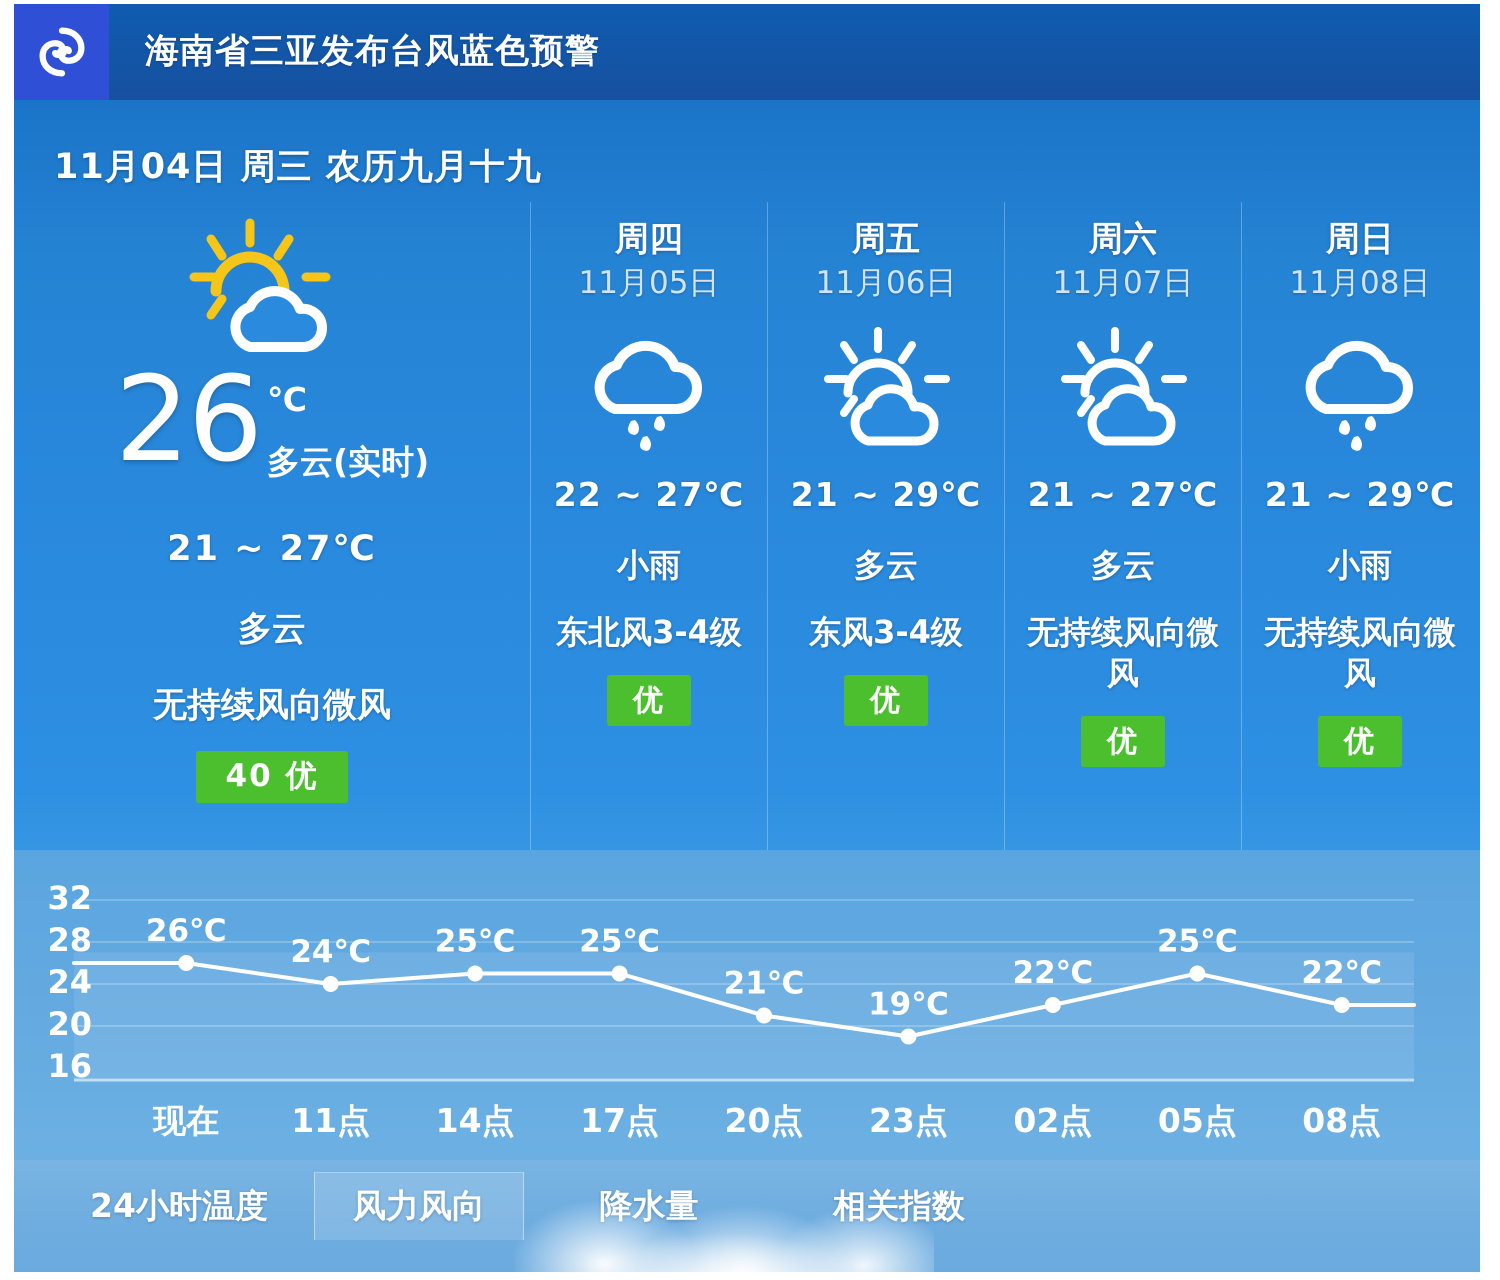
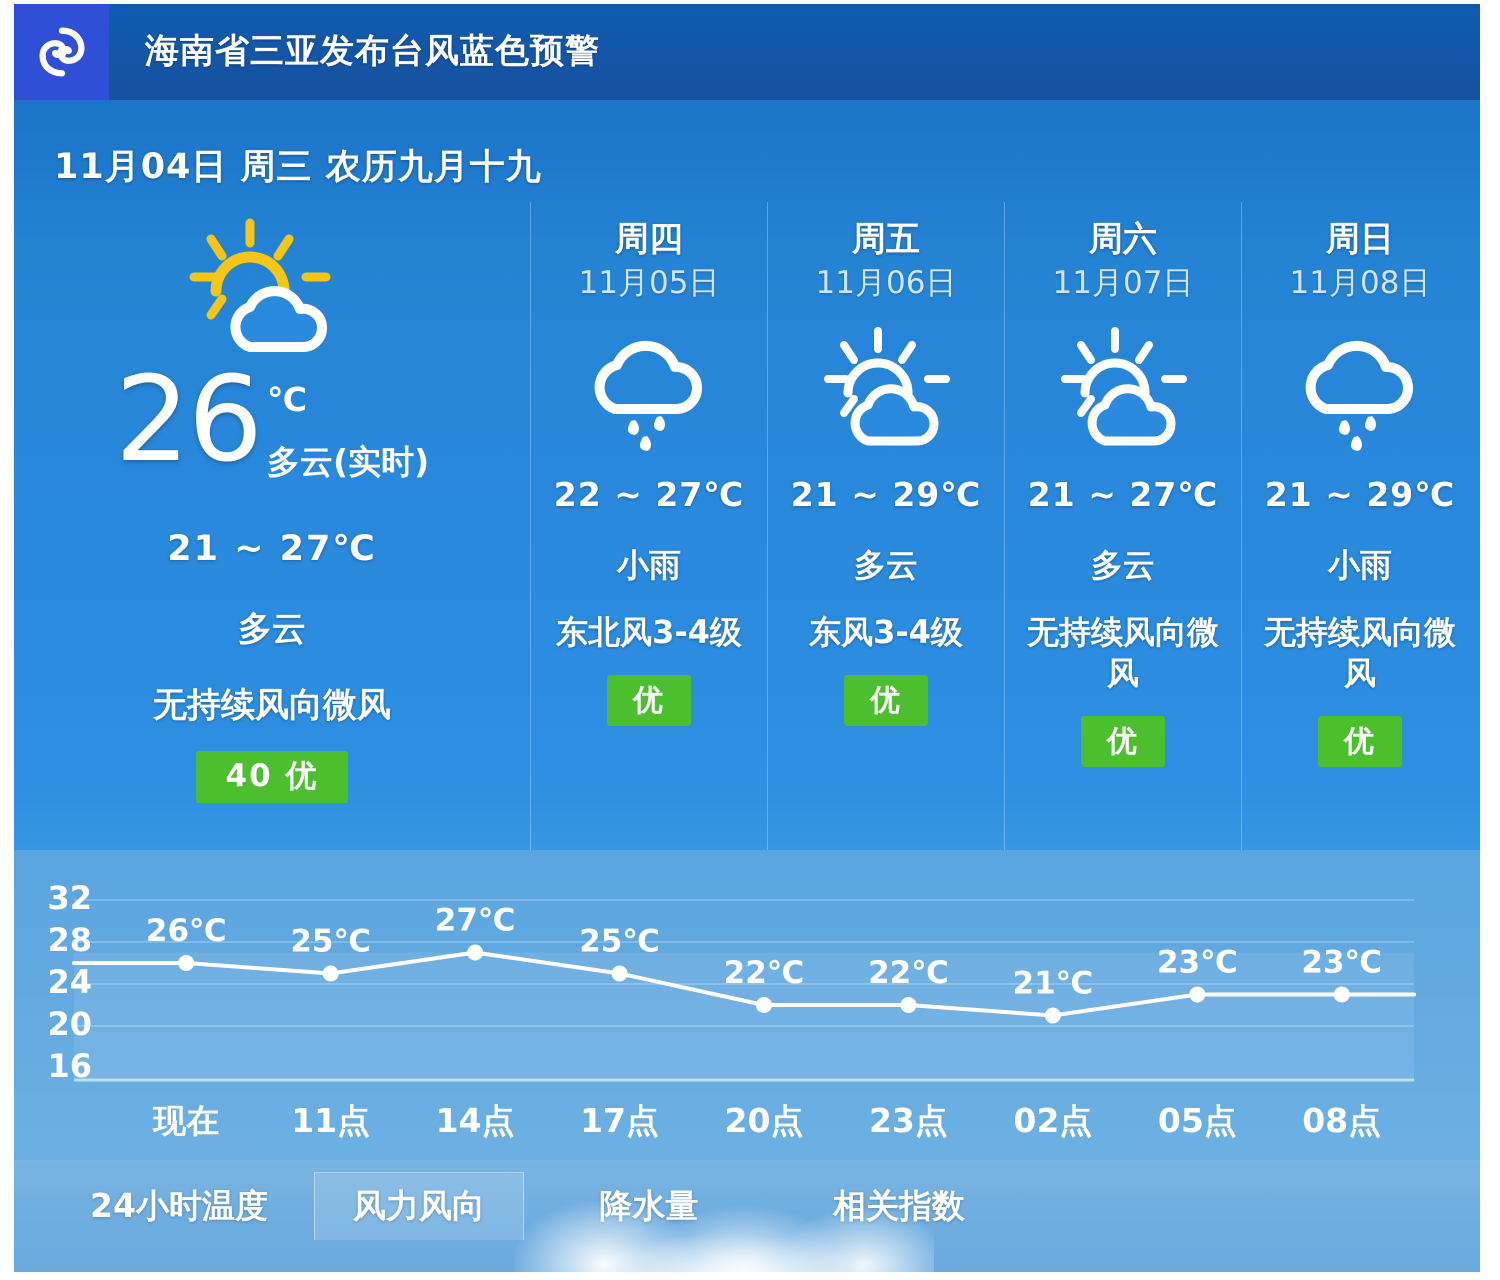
11点: 24 -> 25
14点: 25 -> 27
20点: 21 -> 22
23点: 19 -> 22
02点: 22 -> 21
05点: 25 -> 23
08点: 22 -> 23
